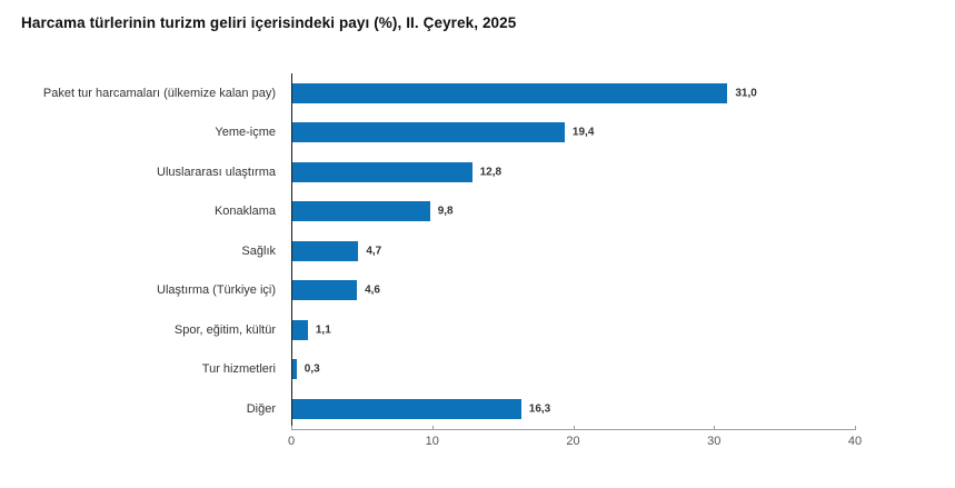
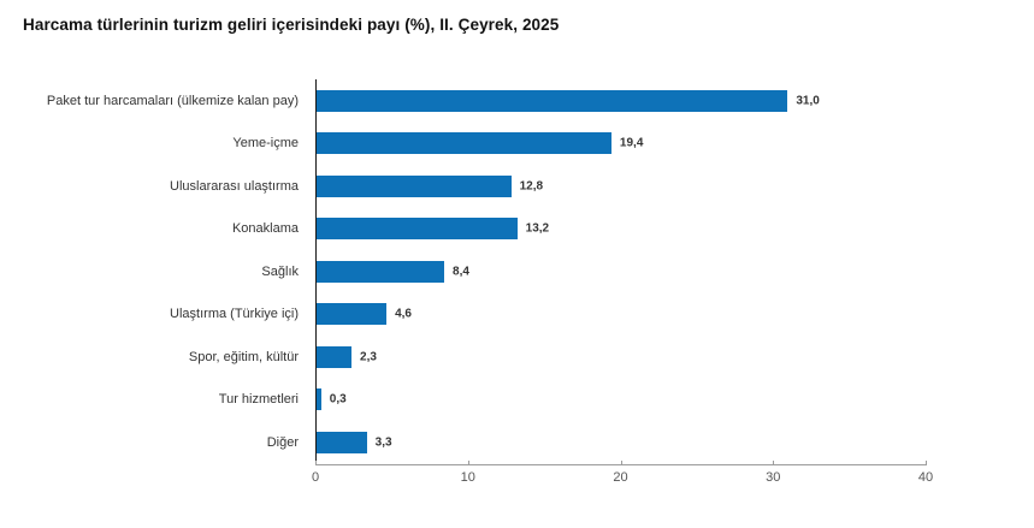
Konaklama: 9,8 -> 13,2
Sağlık: 4,7 -> 8,4
Spor, eğitim, kültür: 1,1 -> 2,3
Diğer: 16,3 -> 3,3
